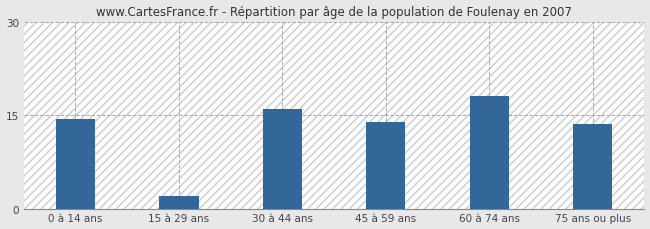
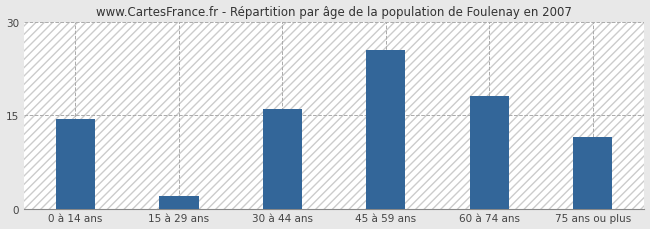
45 à 59 ans: 13.9 -> 25.4
75 ans ou plus: 13.5 -> 11.4
